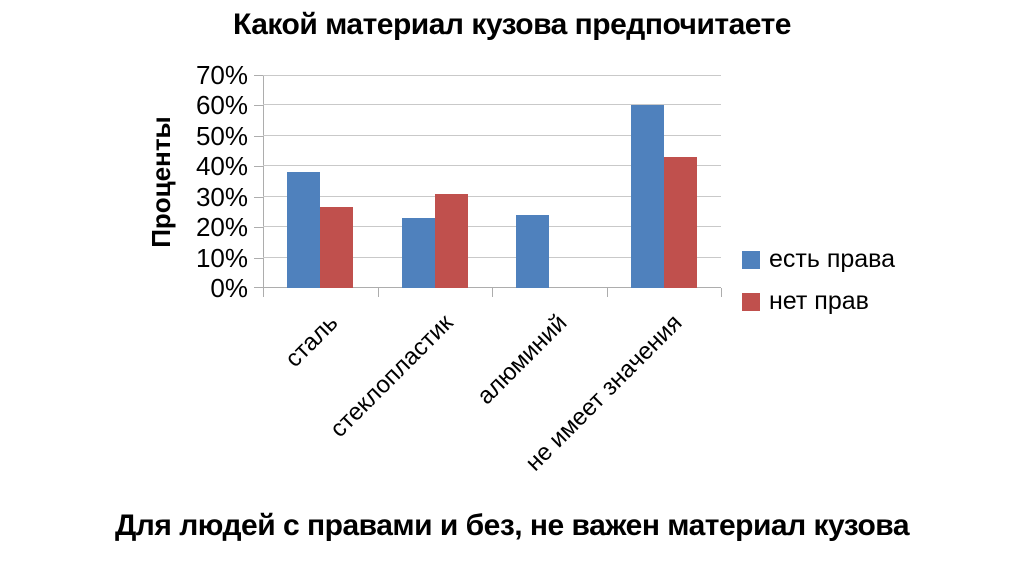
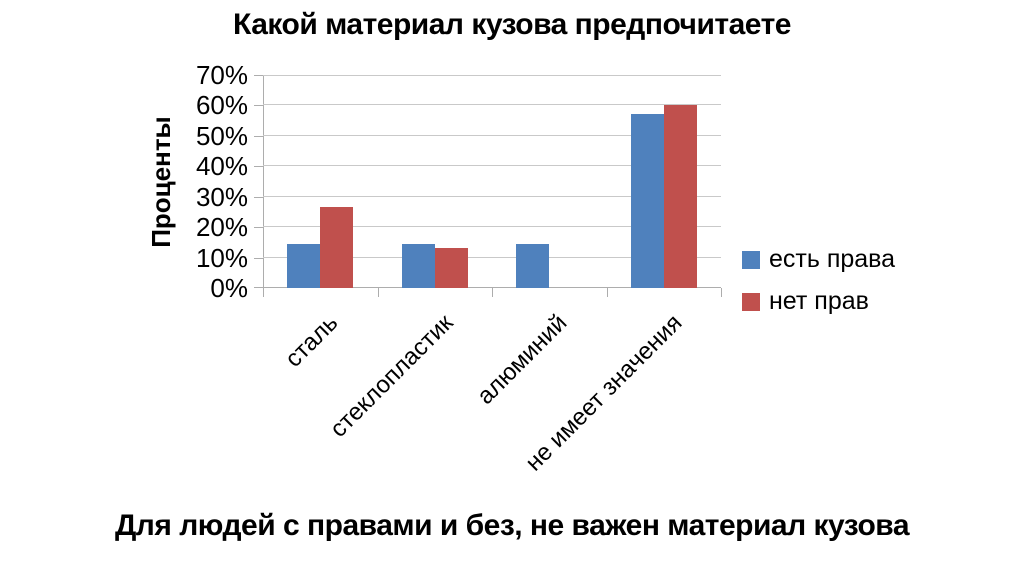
есть права/сталь: 38% -> 14%
есть права/стеклопластик: 23% -> 14%
нет прав/стеклопластик: 31% -> 13%
есть права/алюминий: 24% -> 14%
есть права/не имеет значения: 60% -> 57%
нет прав/не имеет значения: 43% -> 60%
